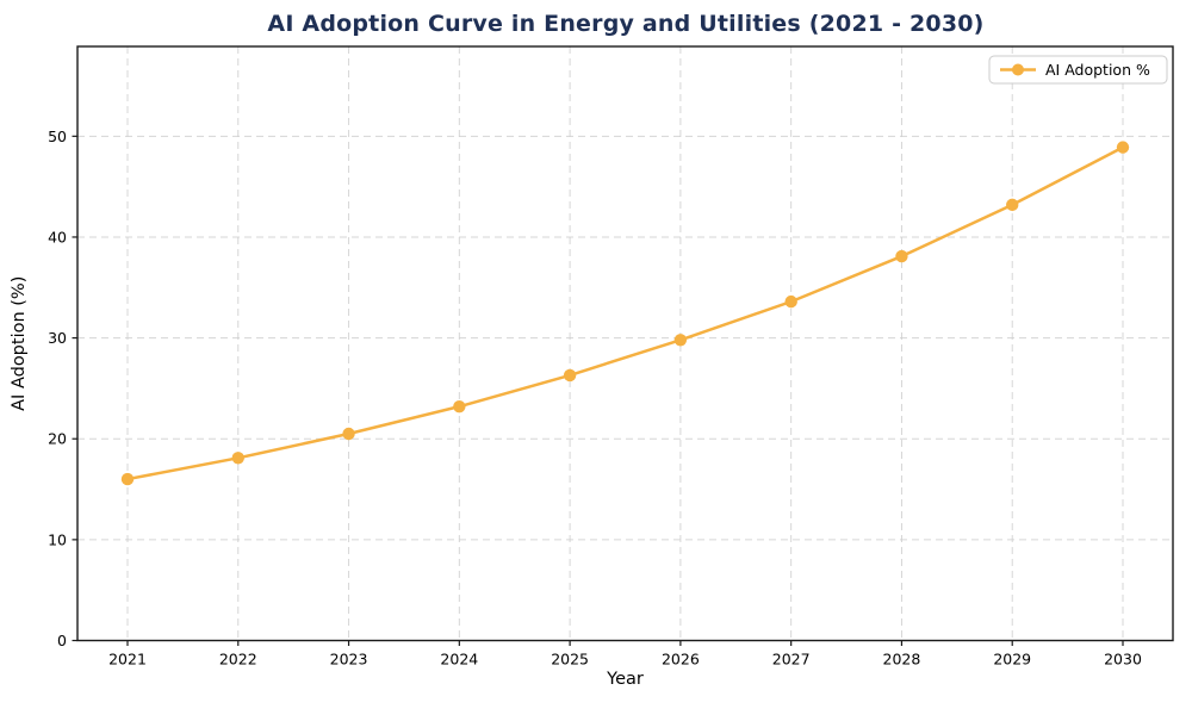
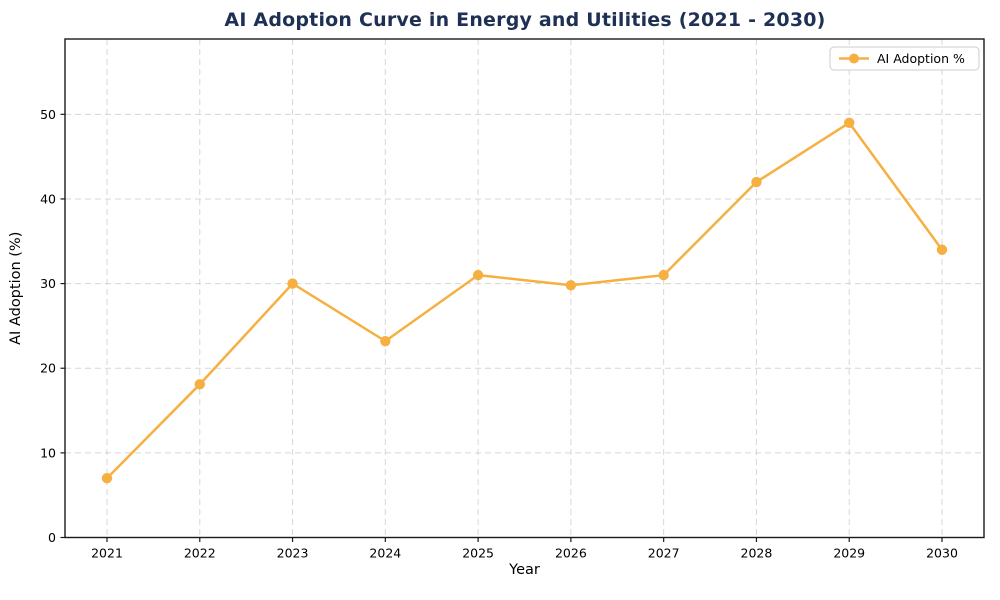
2021: 16 -> 7
2023: 20 -> 30
2025: 26 -> 31
2027: 34 -> 31
2028: 38 -> 42
2029: 43 -> 49
2030: 49 -> 34
